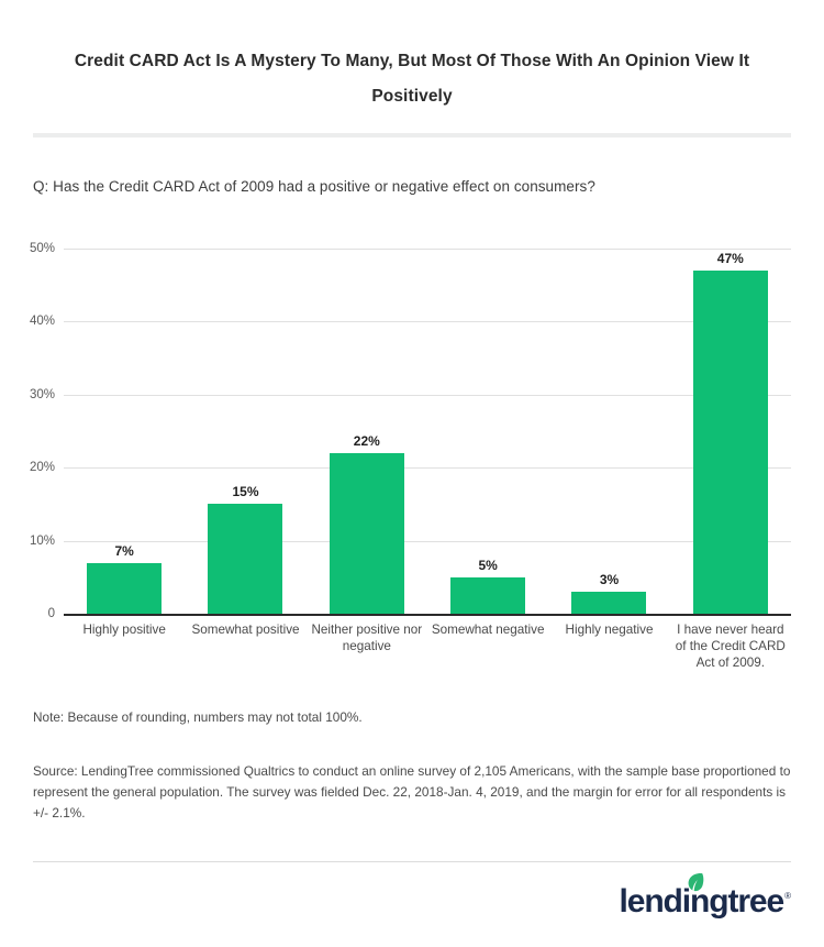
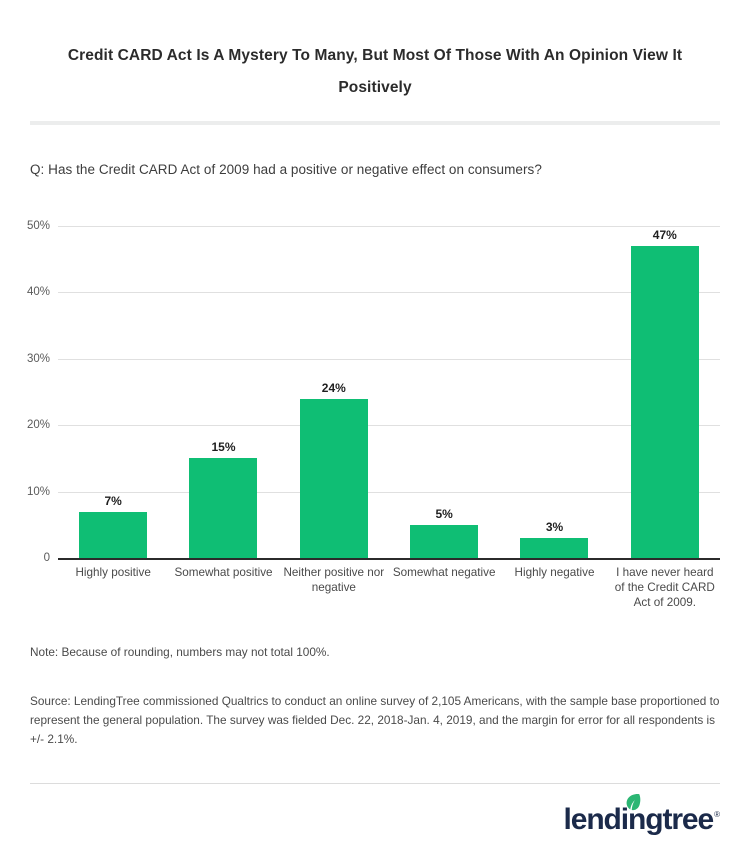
Neither positive nor negative: 22% -> 24%
